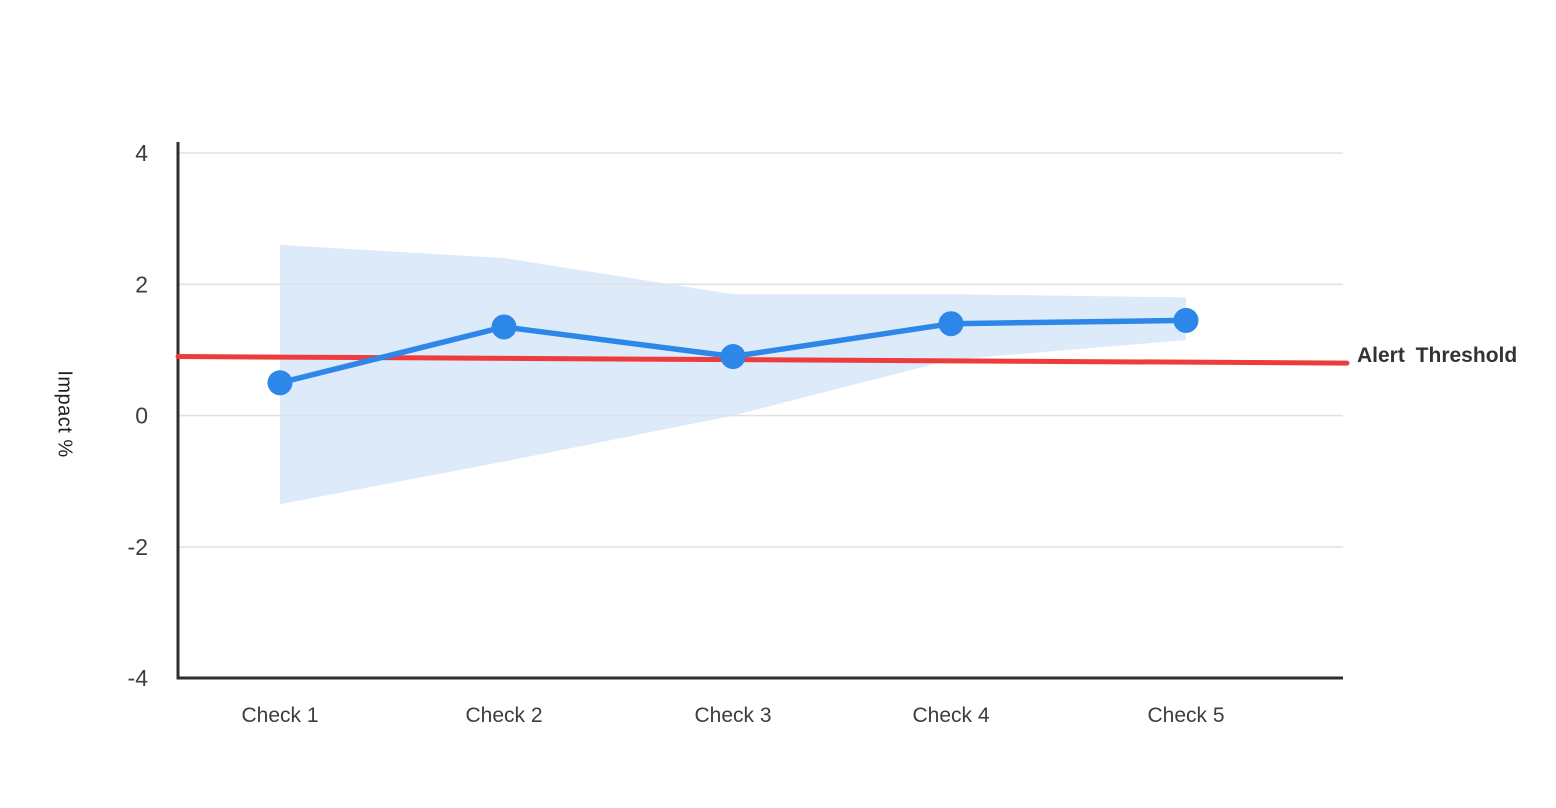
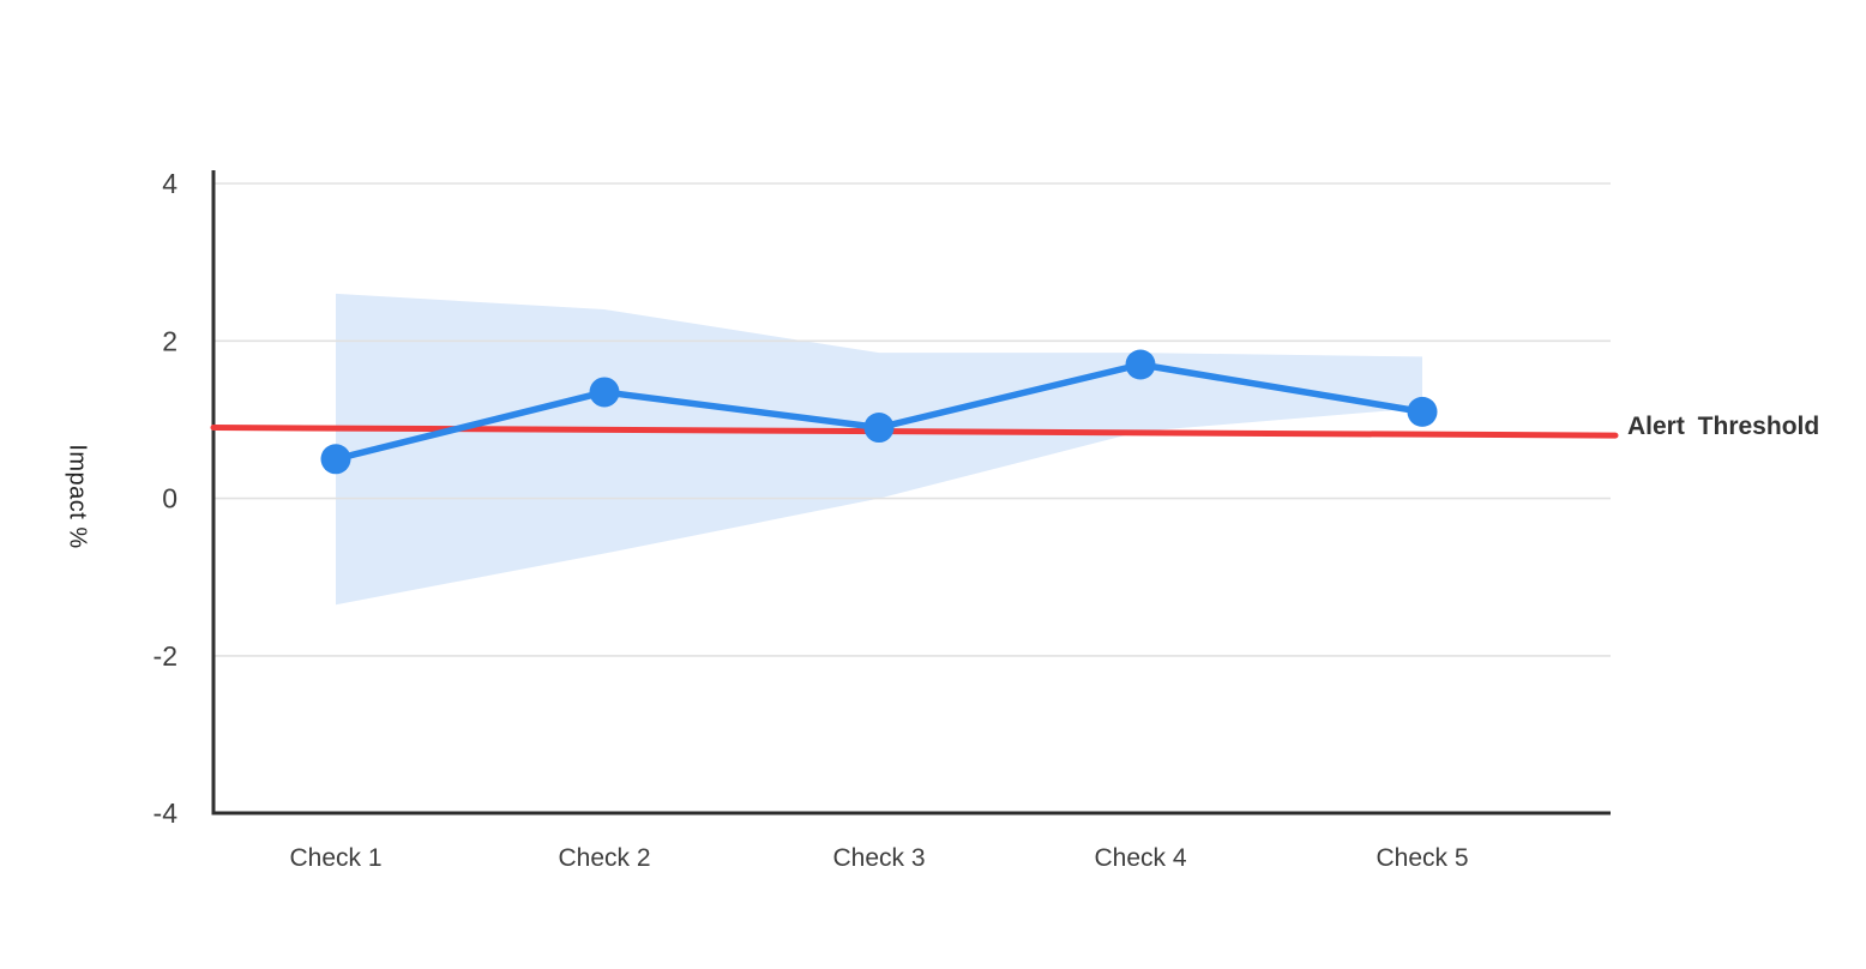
Check 4: 1.4 -> 1.7
Check 5: 1.4 -> 1.1
